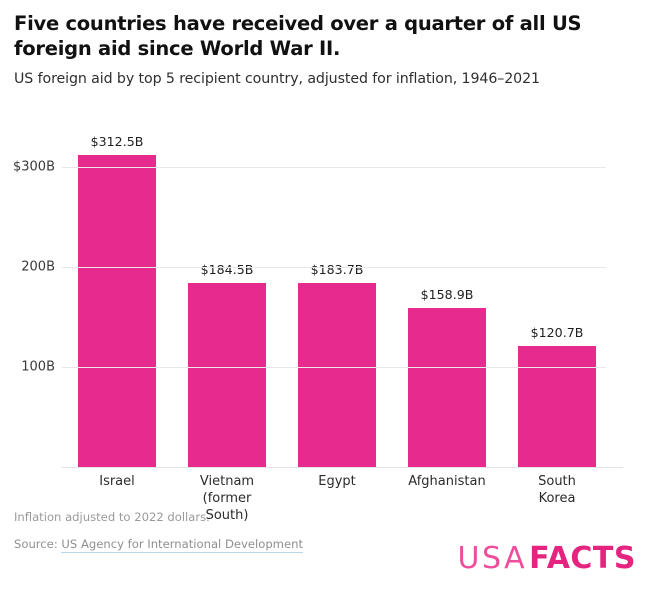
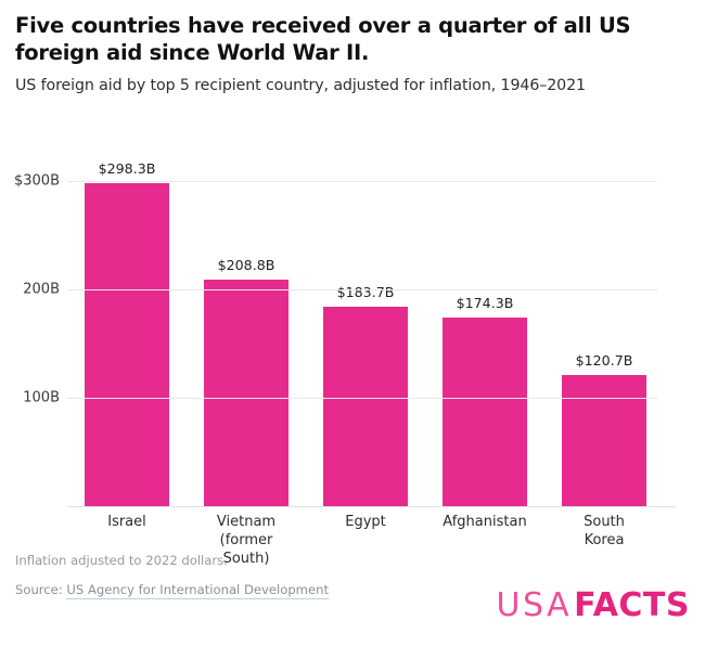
Israel: $312.5B -> $298.3B
Vietnam (former South): $184.5B -> $208.8B
Afghanistan: $158.9B -> $174.3B
